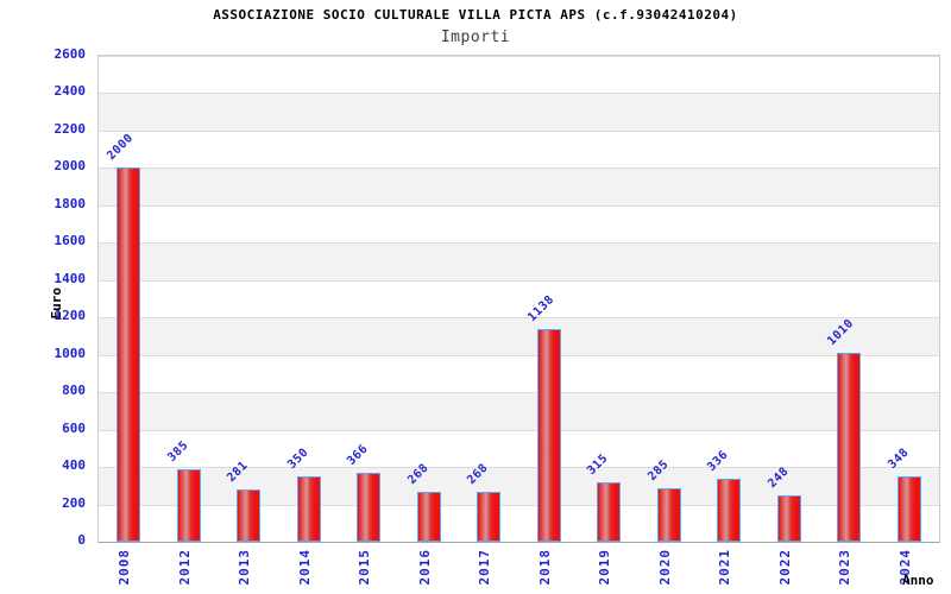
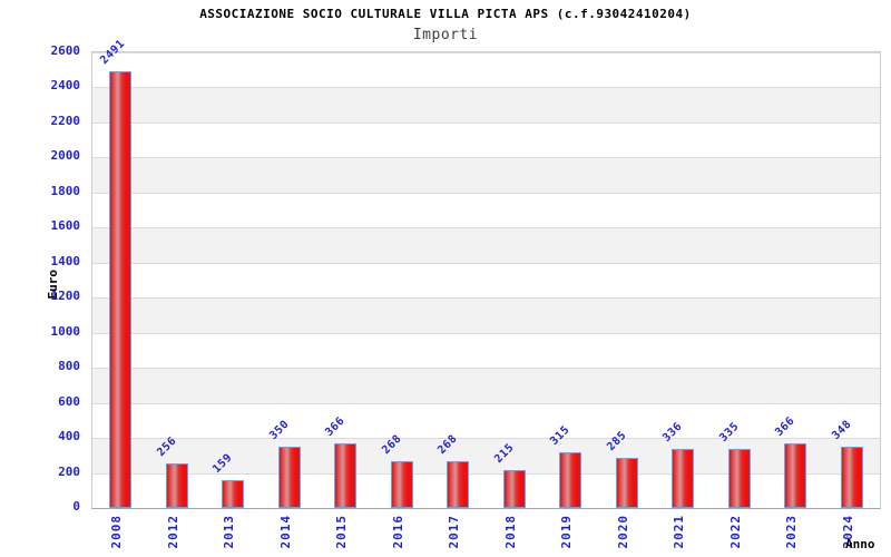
2008: 2000 -> 2491
2012: 385 -> 256
2013: 281 -> 159
2018: 1138 -> 215
2022: 248 -> 335
2023: 1010 -> 366
